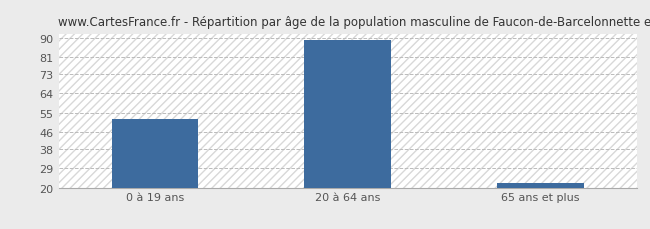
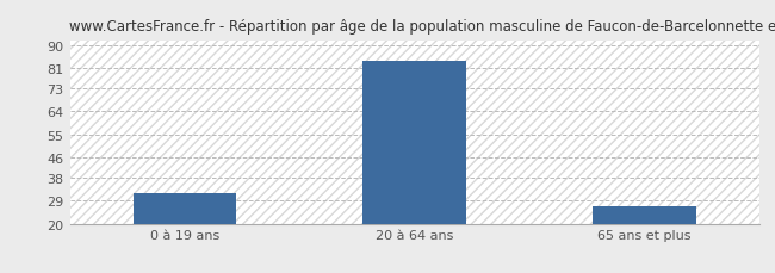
0 à 19 ans: 52 -> 32
20 à 64 ans: 89 -> 84
65 ans et plus: 22 -> 27
